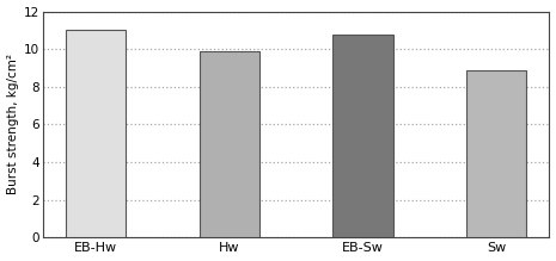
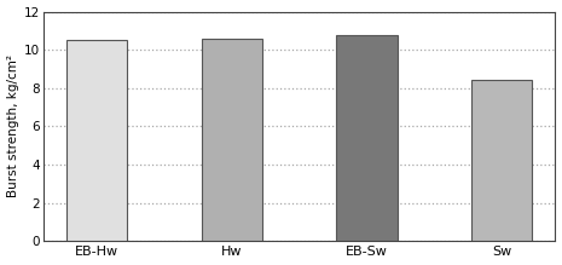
EB-Hw: 11.0 -> 10.5
Hw: 9.9 -> 10.6
Sw: 8.9 -> 8.4
